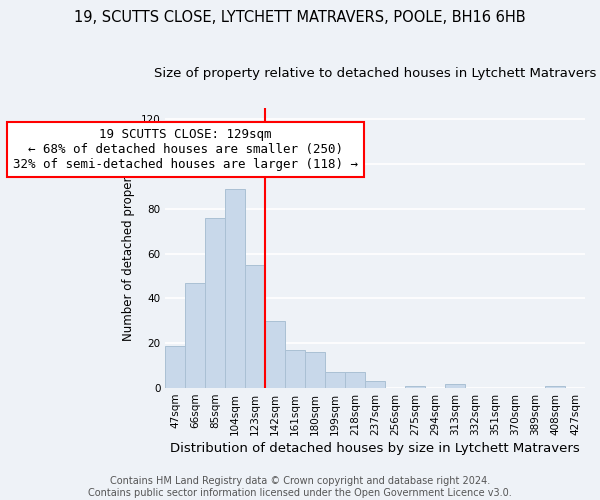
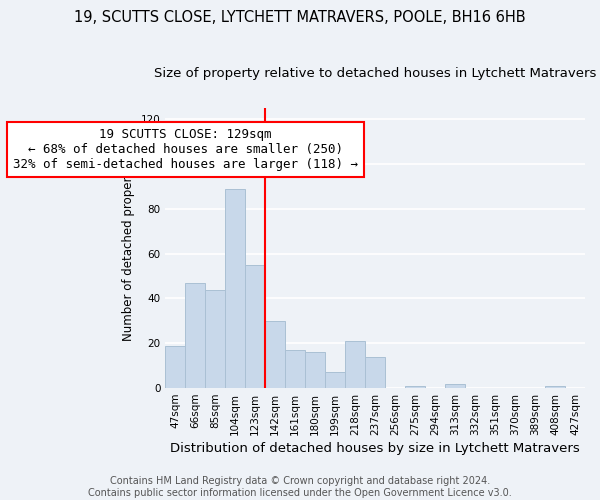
85sqm: 76 -> 44
218sqm: 7 -> 21
237sqm: 3 -> 14
